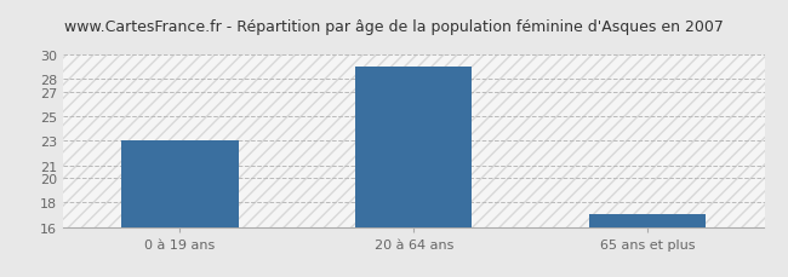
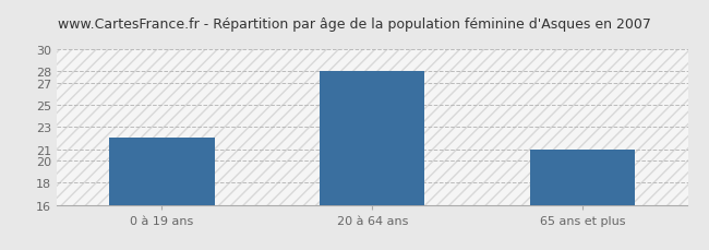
0 à 19 ans: 23 -> 22
20 à 64 ans: 29 -> 28
65 ans et plus: 17 -> 21
